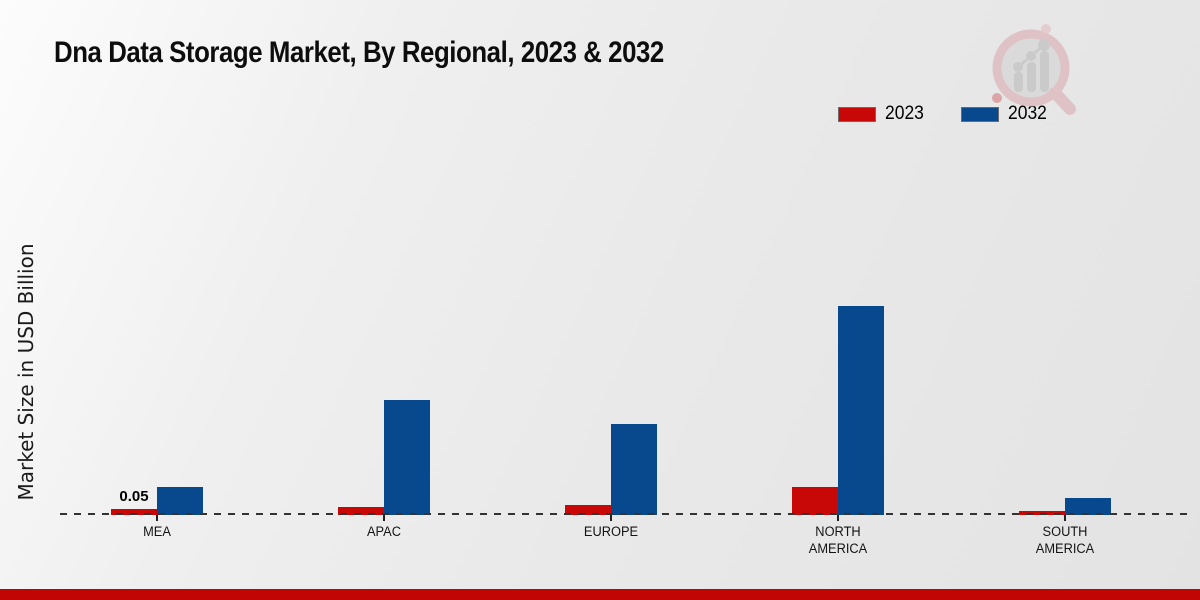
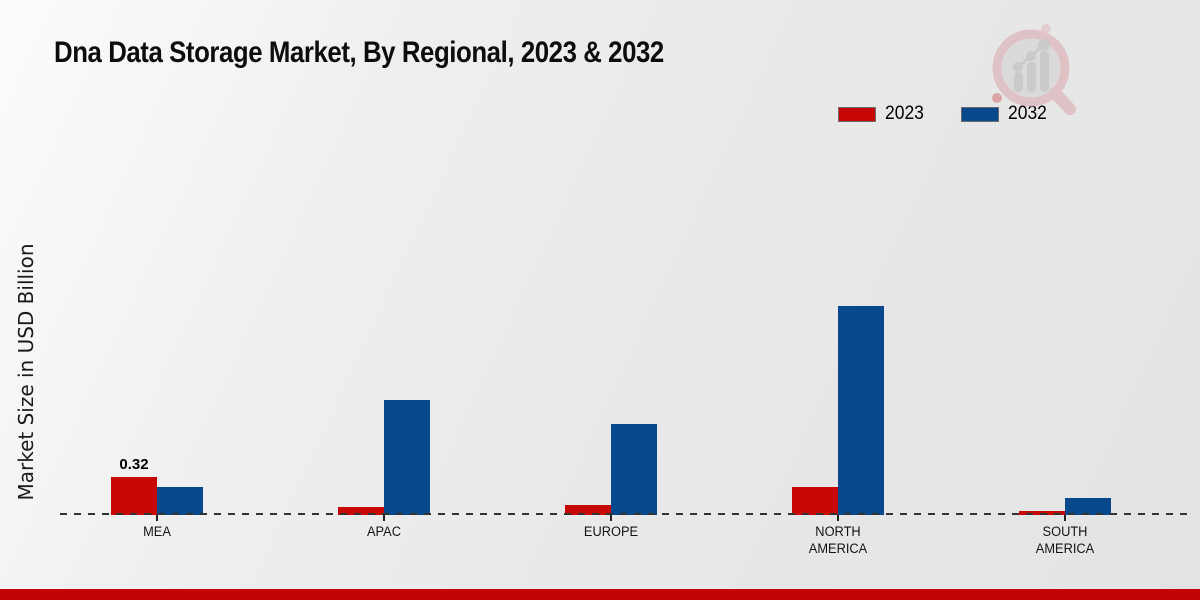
2023/MEA: 0.05 -> 0.32
